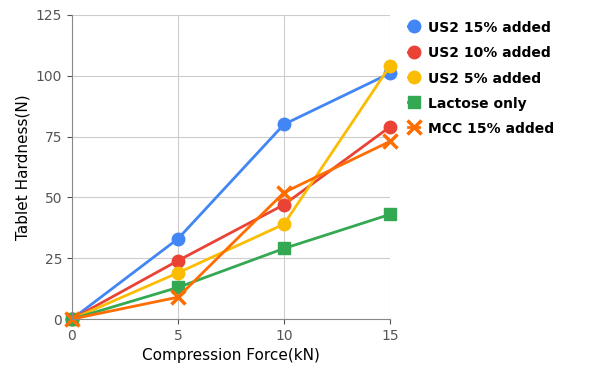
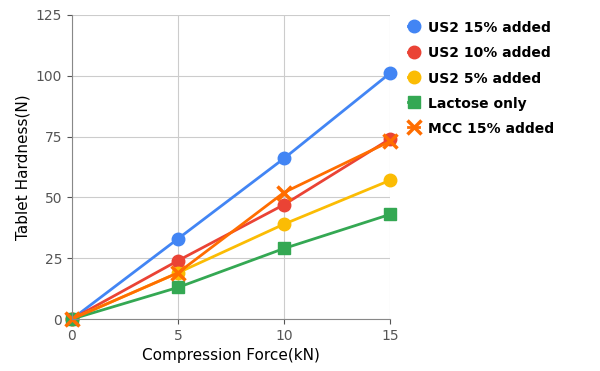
MCC 15% added/5: 9 -> 19
US2 15% added/10: 80 -> 66
US2 10% added/15: 79 -> 74
US2 5% added/15: 104 -> 57
